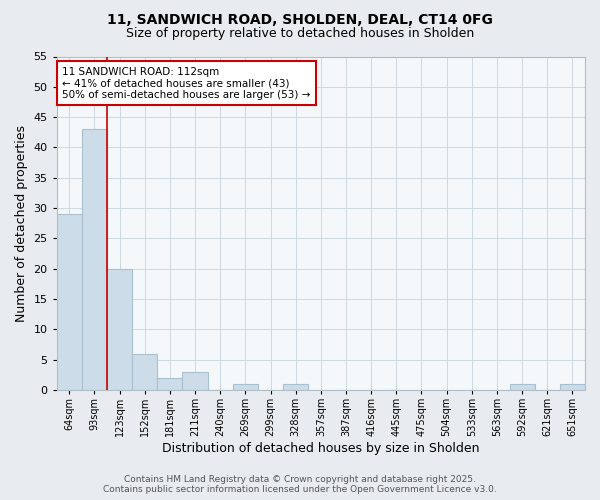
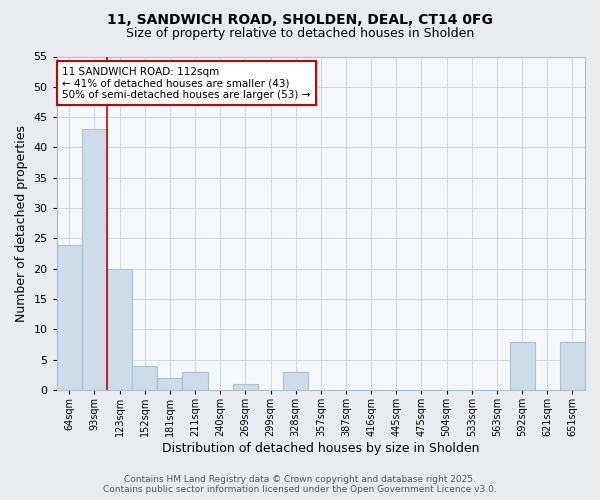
64sqm: 29 -> 24
152sqm: 6 -> 4
328sqm: 1 -> 3
592sqm: 1 -> 8
651sqm: 1 -> 8
